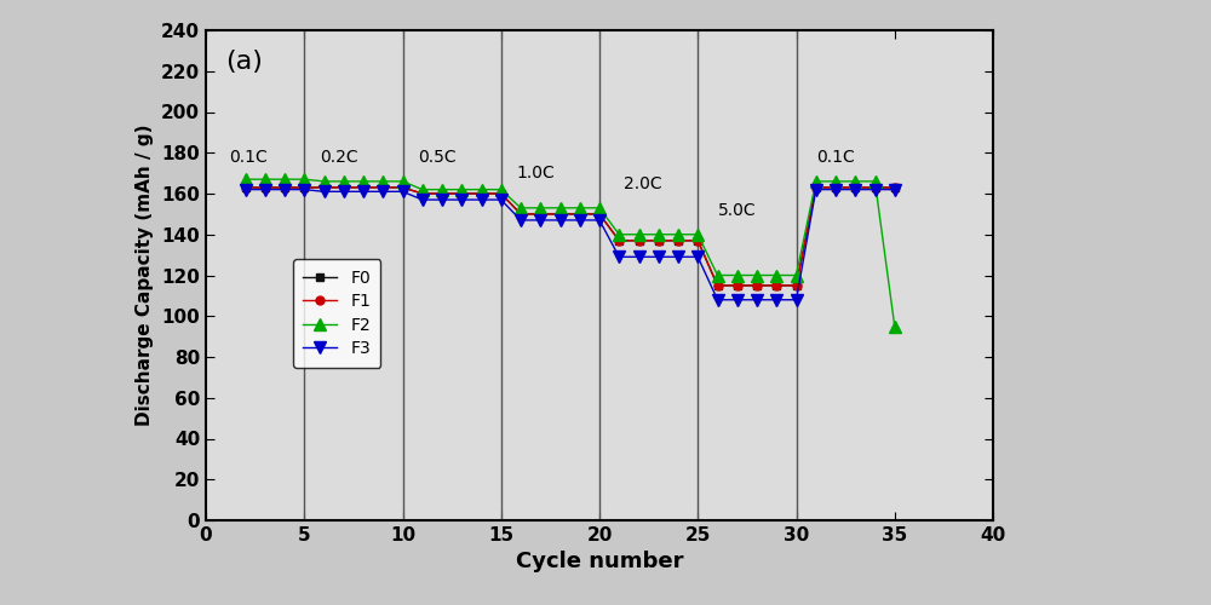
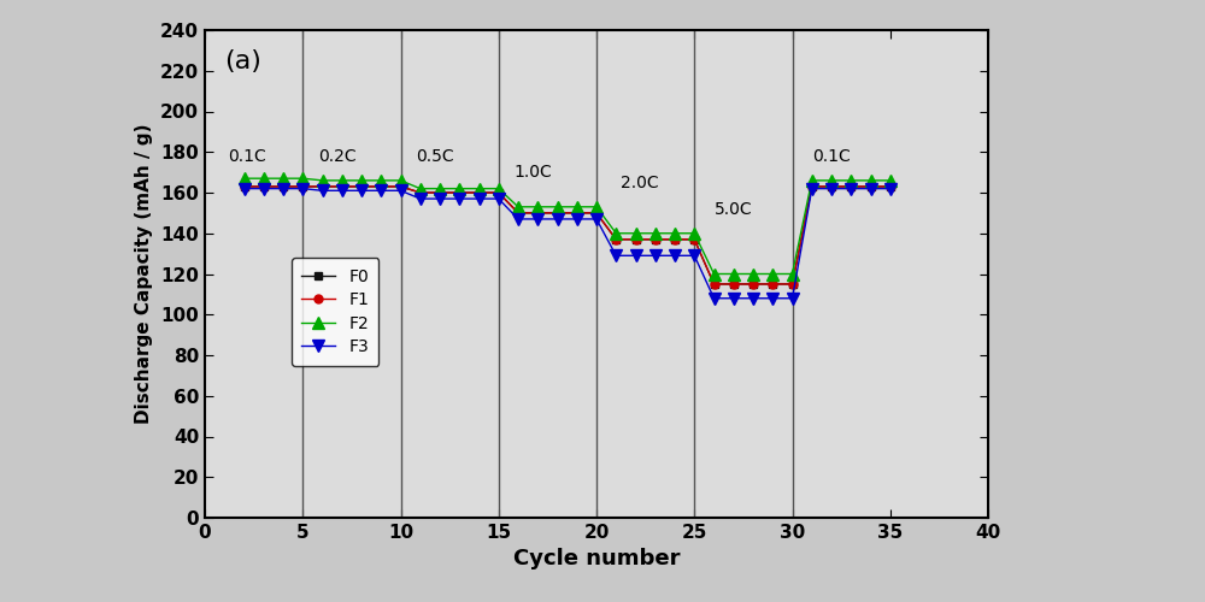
F2/35: 95 -> 166
